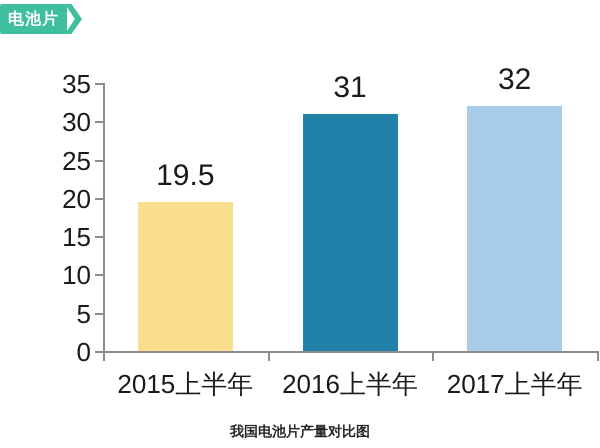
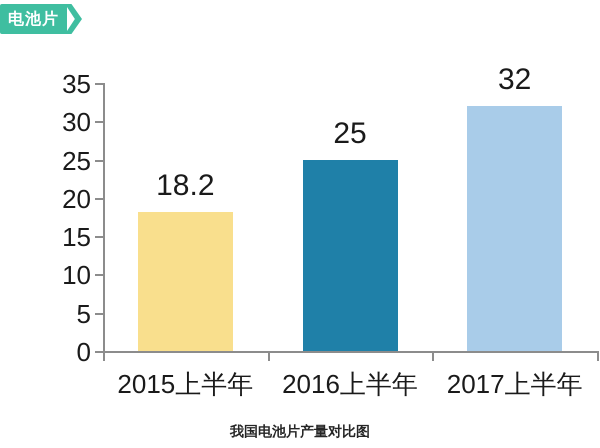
2015上半年: 19.5 -> 18.2
2016上半年: 31 -> 25
